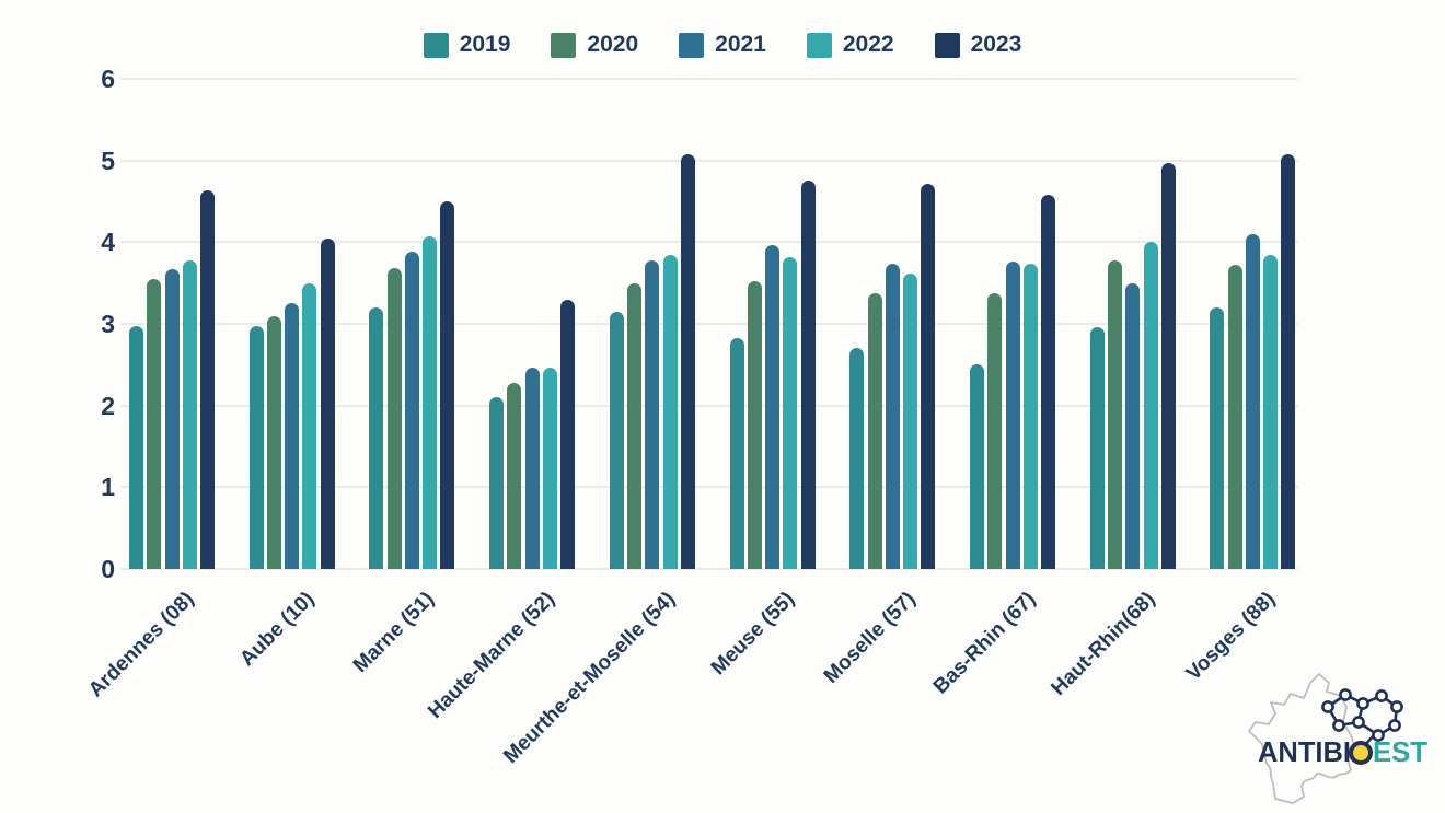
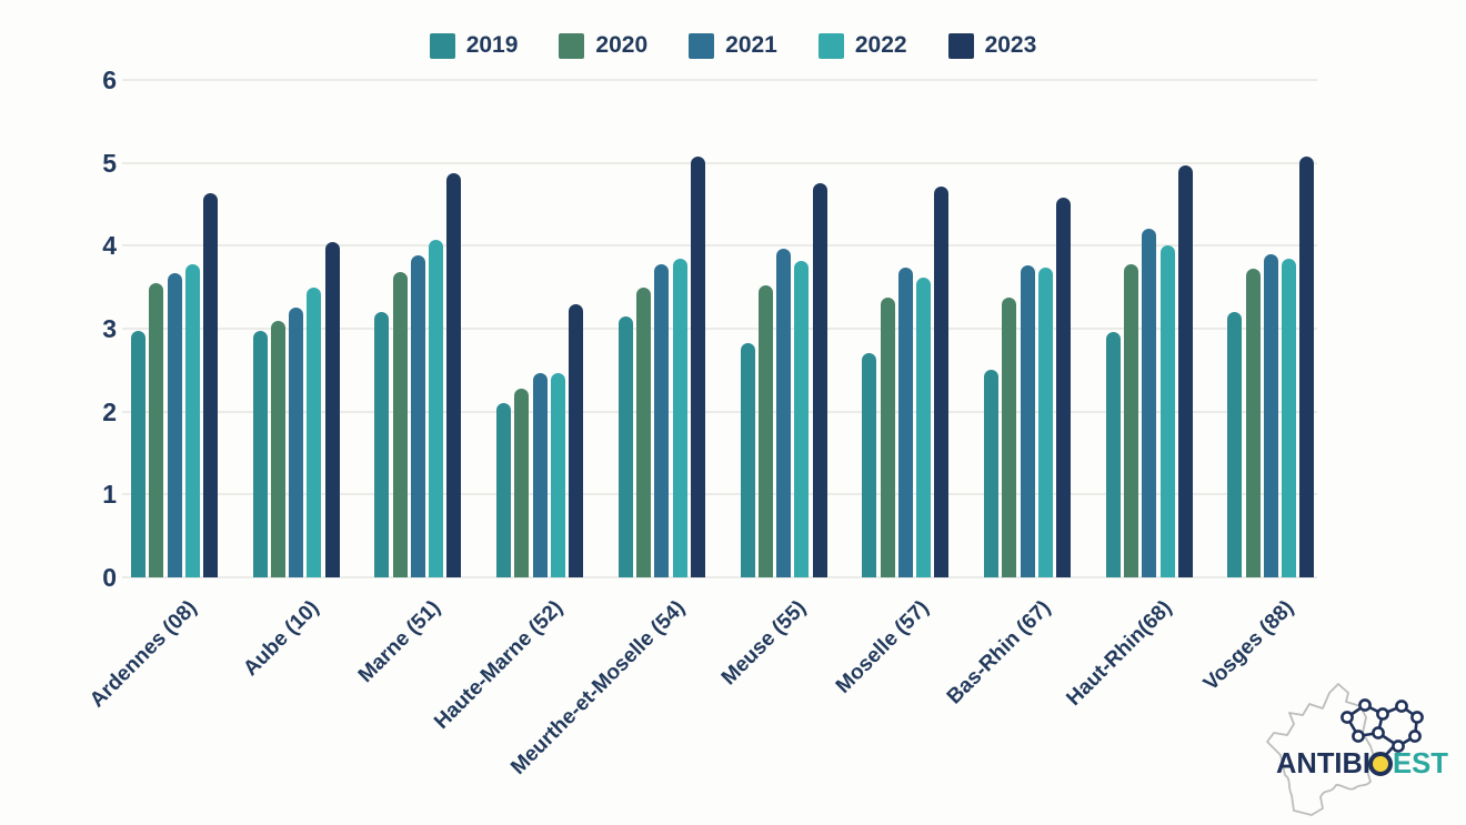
2023/Marne (51): 4.5 -> 4.9
2021/Haut-Rhin(68): 3.5 -> 4.2
2021/Vosges (88): 4.1 -> 3.9
